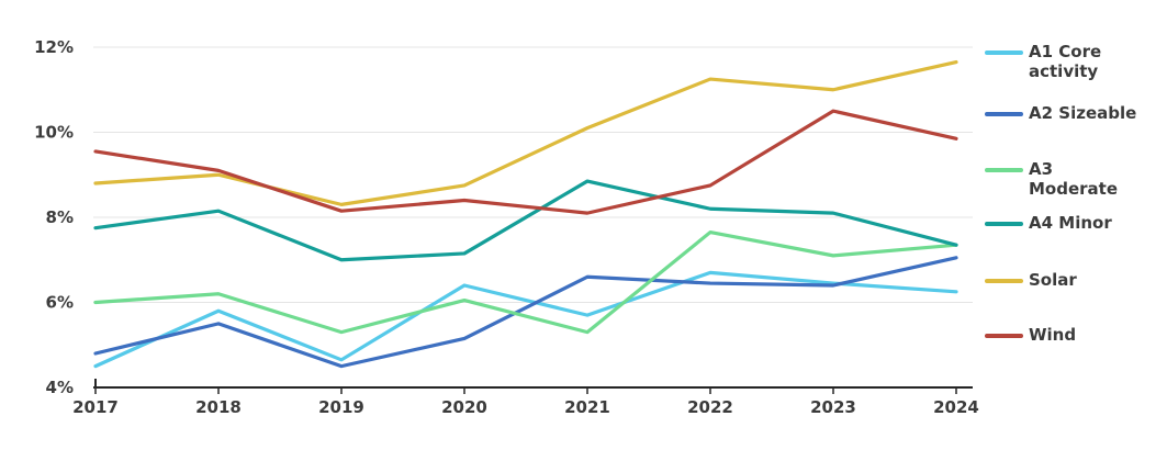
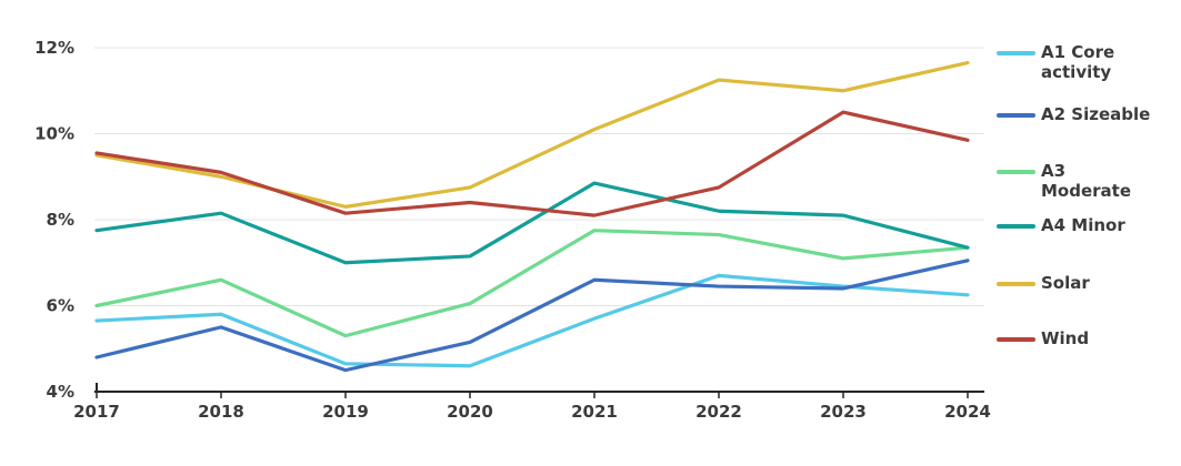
A1 Core activity/2017: 4.5% -> 5.7%
Solar/2017: 8.8% -> 9.5%
A3 Moderate/2018: 6.2% -> 6.6%
A1 Core activity/2020: 6.4% -> 4.6%
A3 Moderate/2021: 5.3% -> 7.8%
